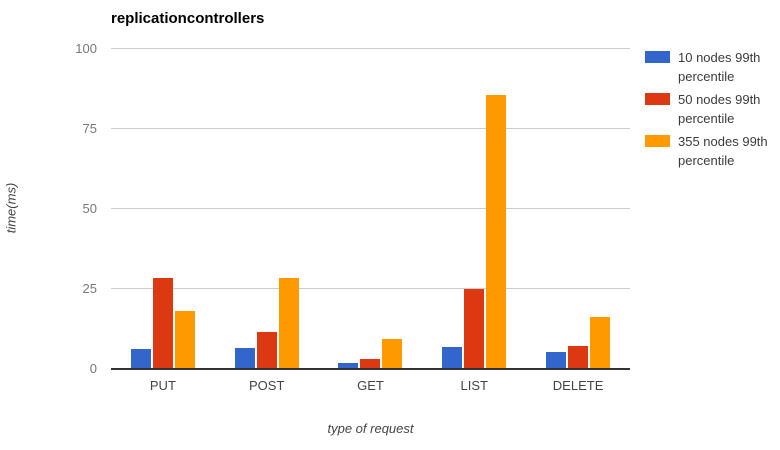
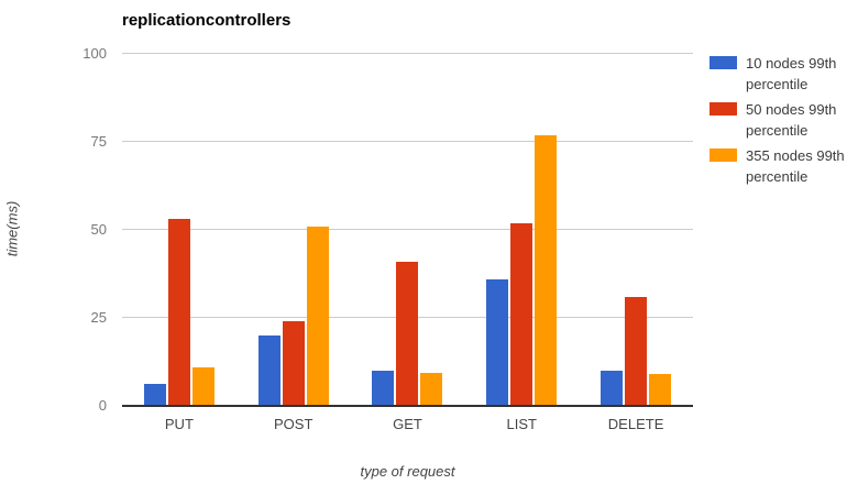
50 nodes 99th percentile/PUT: 28 -> 53
355 nodes 99th percentile/PUT: 18 -> 11
10 nodes 99th percentile/POST: 7 -> 20
50 nodes 99th percentile/POST: 12 -> 24
355 nodes 99th percentile/POST: 28 -> 51
10 nodes 99th percentile/GET: 2 -> 10
50 nodes 99th percentile/GET: 3 -> 41
10 nodes 99th percentile/LIST: 7 -> 36
50 nodes 99th percentile/LIST: 25 -> 52
355 nodes 99th percentile/LIST: 86 -> 77
10 nodes 99th percentile/DELETE: 5 -> 10
50 nodes 99th percentile/DELETE: 7 -> 31
355 nodes 99th percentile/DELETE: 16 -> 9
